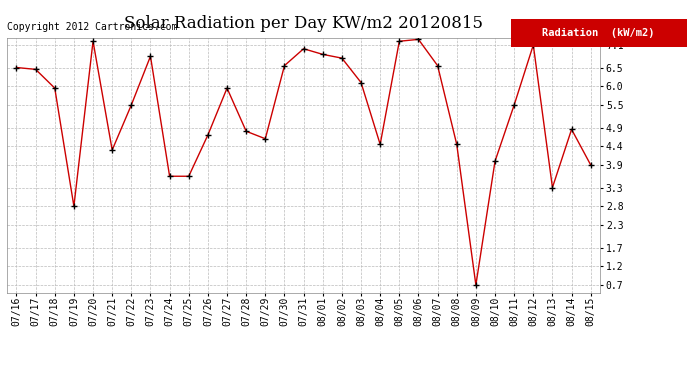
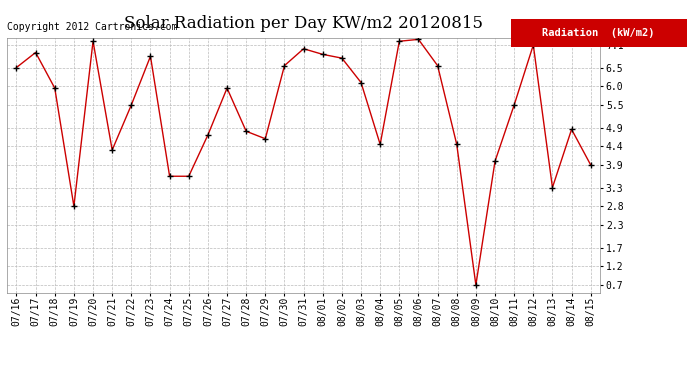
07/17: 6.45 -> 6.90
